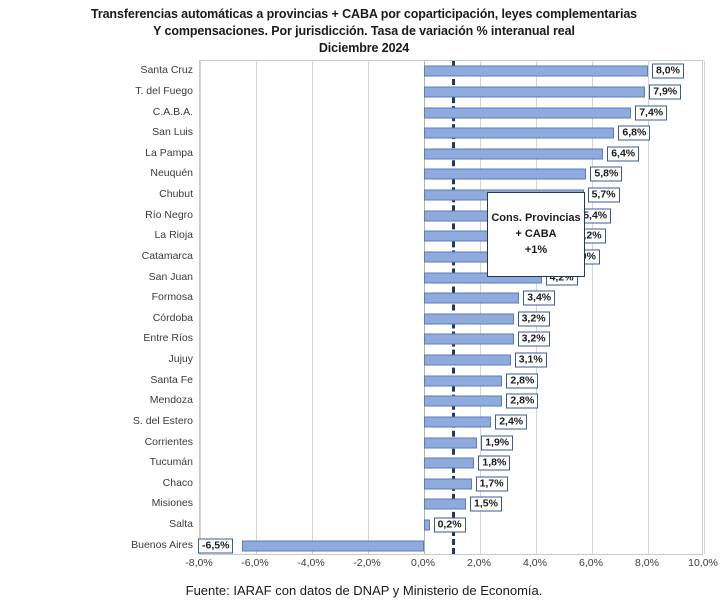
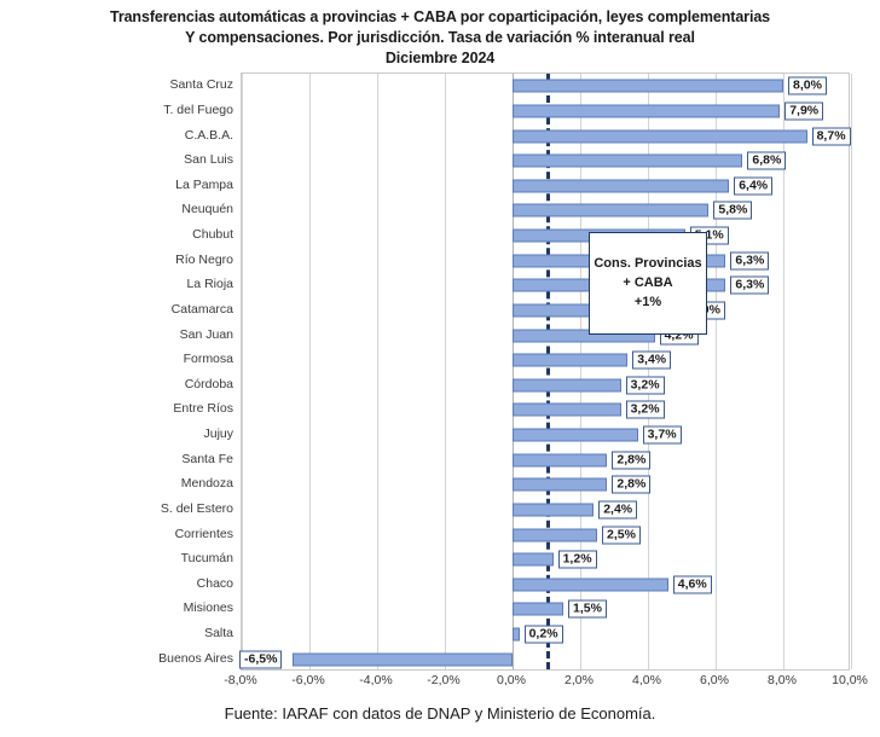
C.A.B.A.: 7,4% -> 8,7%
Chubut: 5,7% -> 5,1%
Río Negro: 5,4% -> 6,3%
La Rioja: 5,2% -> 6,3%
Jujuy: 3,1% -> 3,7%
Corrientes: 1,9% -> 2,5%
Tucumán: 1,8% -> 1,2%
Chaco: 1,7% -> 4,6%
